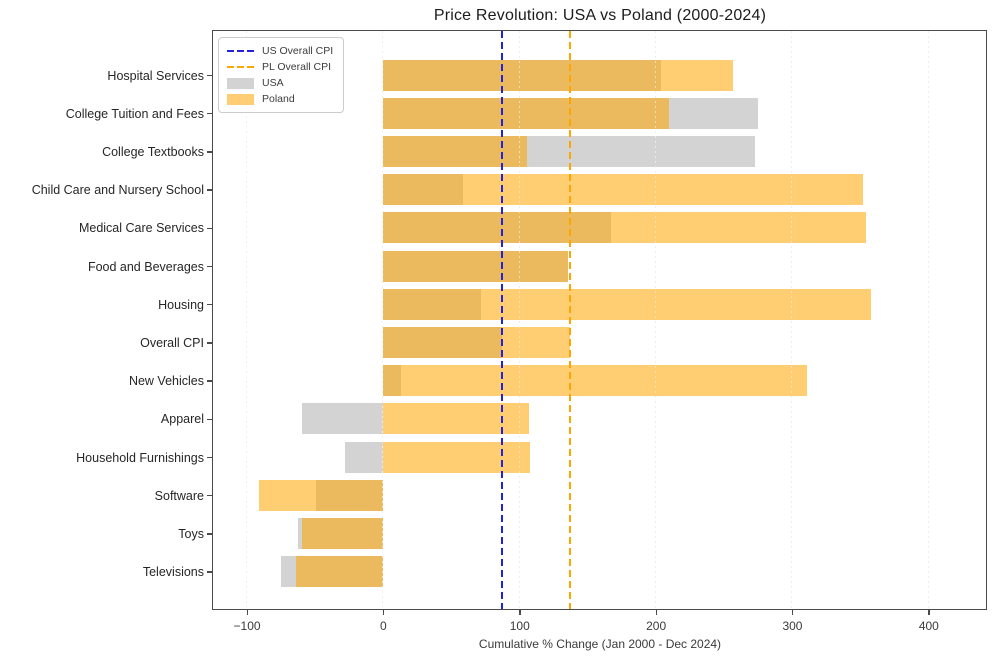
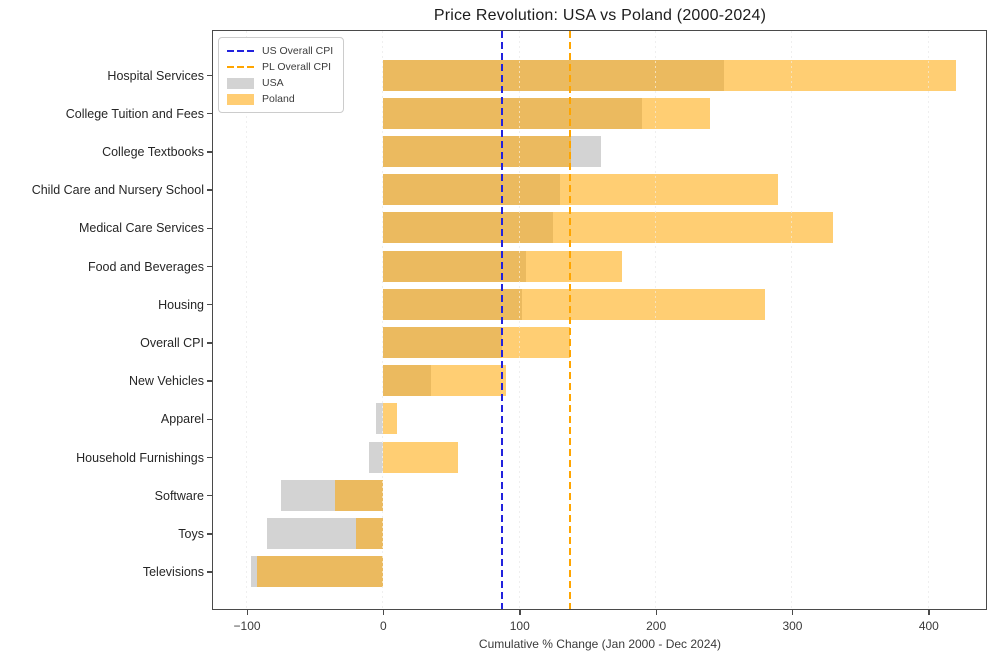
USA/Hospital Services: 204 -> 250
Poland/Hospital Services: 257 -> 420
USA/College Tuition and Fees: 275 -> 190
Poland/College Tuition and Fees: 210 -> 240
USA/College Textbooks: 273 -> 160
Poland/College Textbooks: 106 -> 138
USA/Child Care and Nursery School: 59 -> 130
Poland/Child Care and Nursery School: 352 -> 290
USA/Medical Care Services: 167 -> 125
Poland/Medical Care Services: 354 -> 330
USA/Food and Beverages: 136 -> 105
Poland/Food and Beverages: 136 -> 175
USA/Housing: 72 -> 102
Poland/Housing: 358 -> 280
USA/New Vehicles: 13 -> 35
Poland/New Vehicles: 311 -> 90
USA/Apparel: -59 -> -5
Poland/Apparel: 107 -> 10
USA/Household Furnishings: -28 -> -10
Poland/Household Furnishings: 108 -> 55
USA/Software: -49 -> -75
Poland/Software: -91 -> -35
USA/Toys: -62 -> -85
Poland/Toys: -59 -> -20
USA/Televisions: -75 -> -97
Poland/Televisions: -64 -> -92
